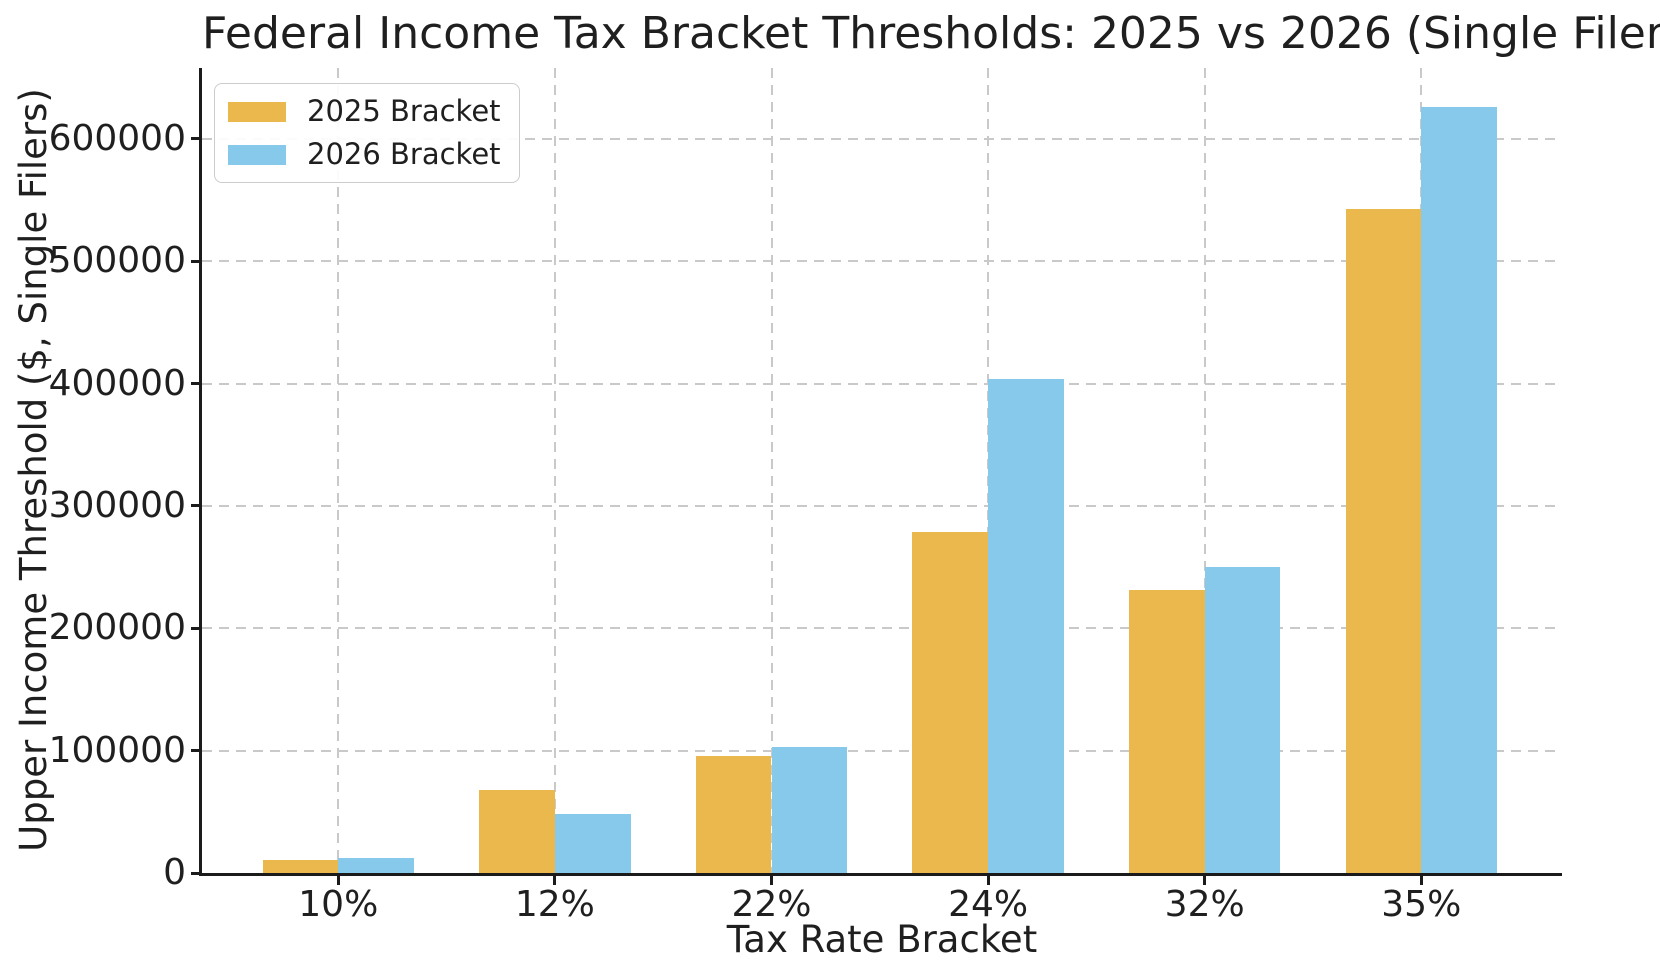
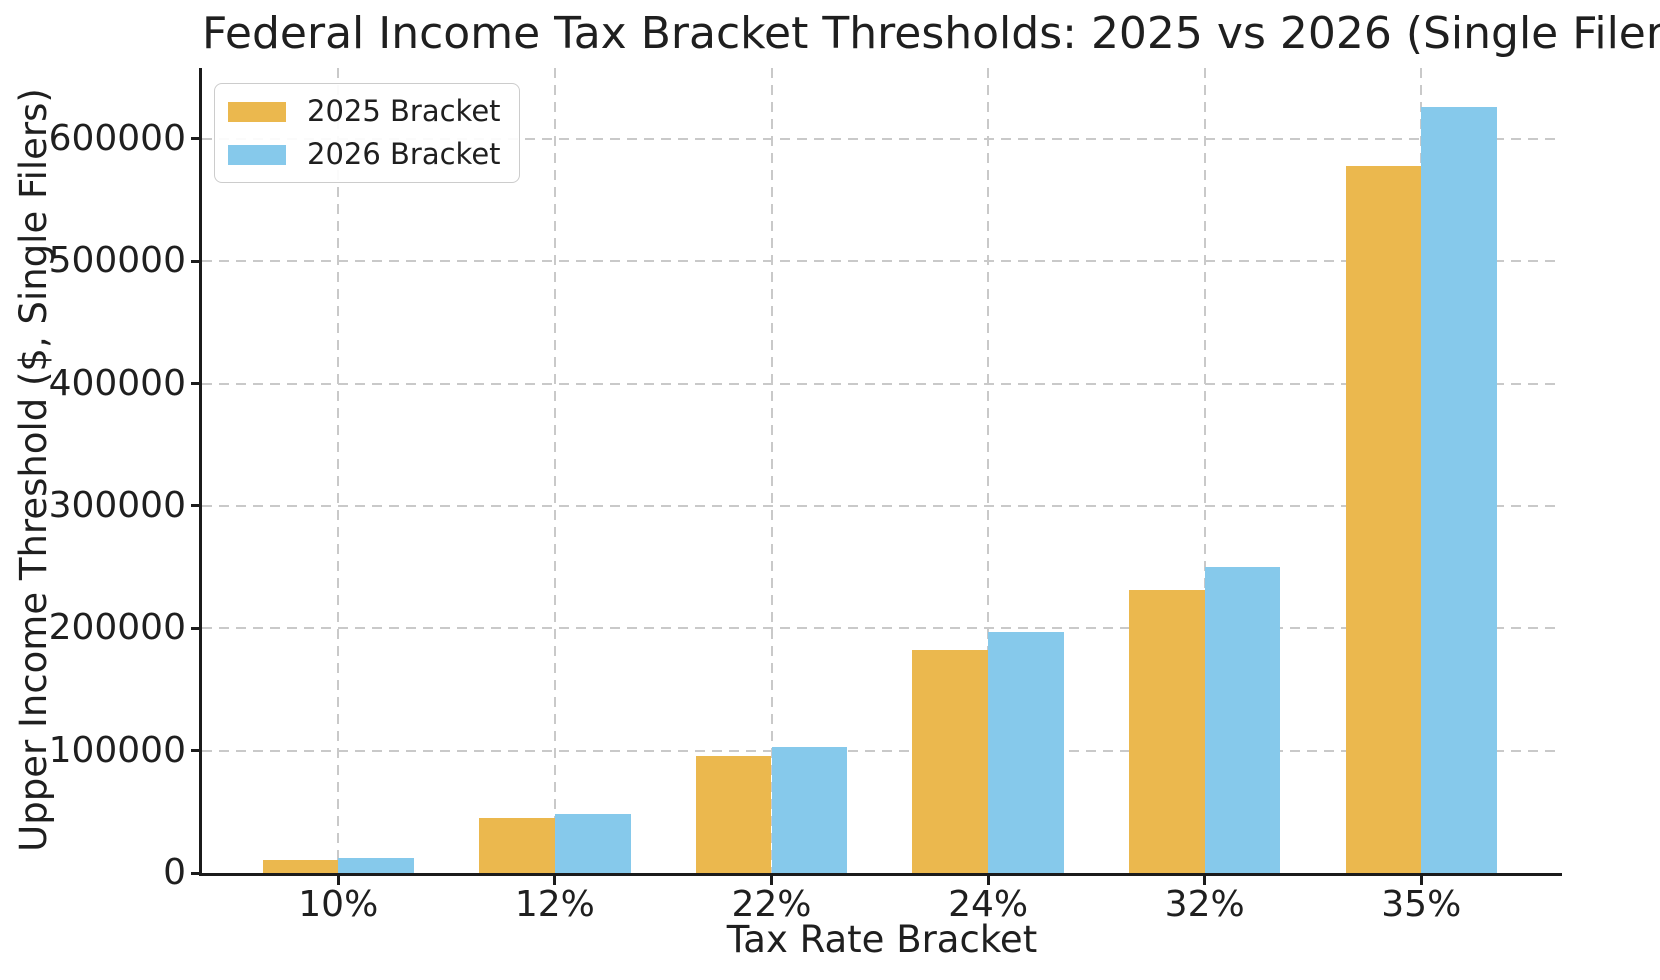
2025 Bracket/12%: 68000 -> 45000
2025 Bracket/24%: 279000 -> 182000
2026 Bracket/24%: 404000 -> 197000
2025 Bracket/35%: 543000 -> 578000
